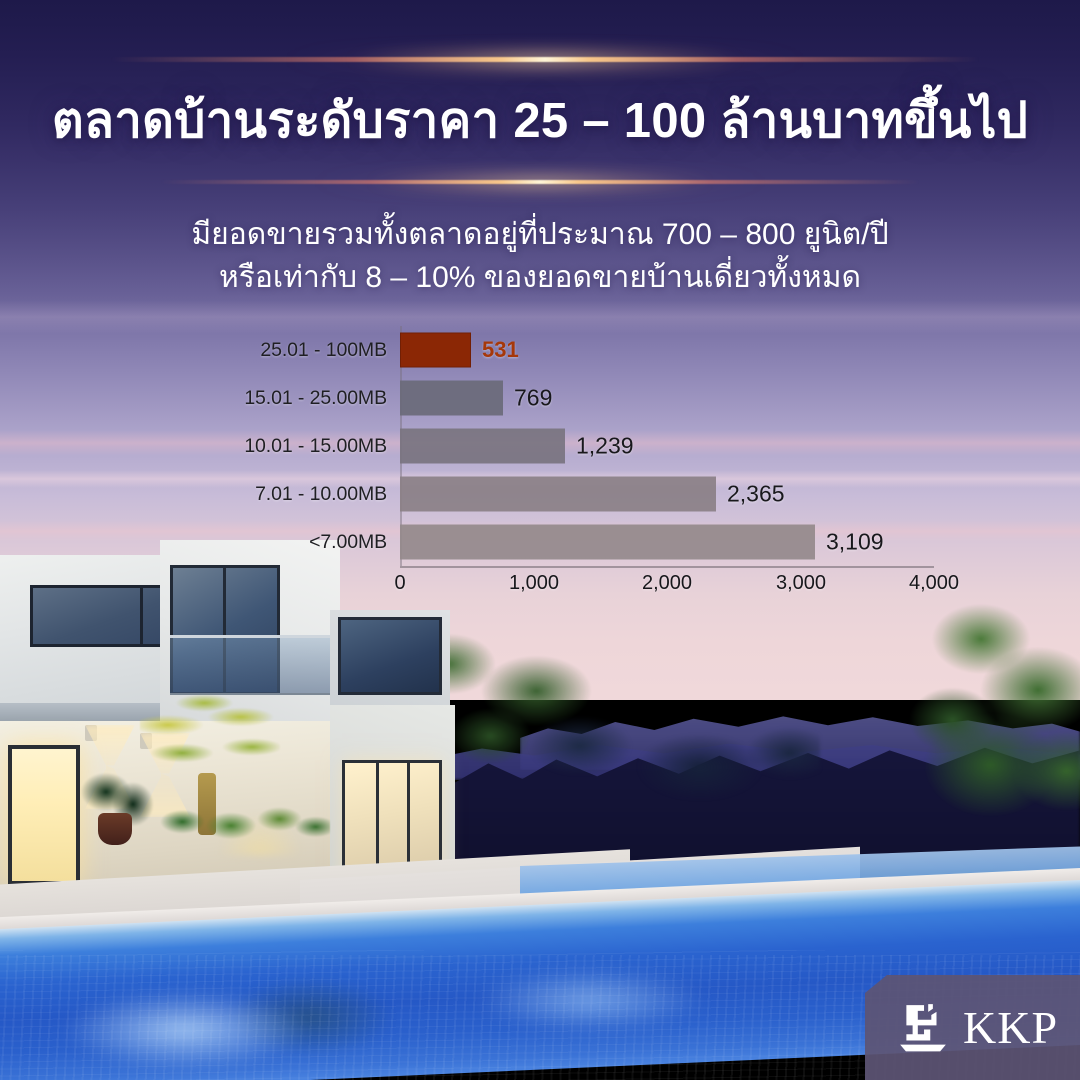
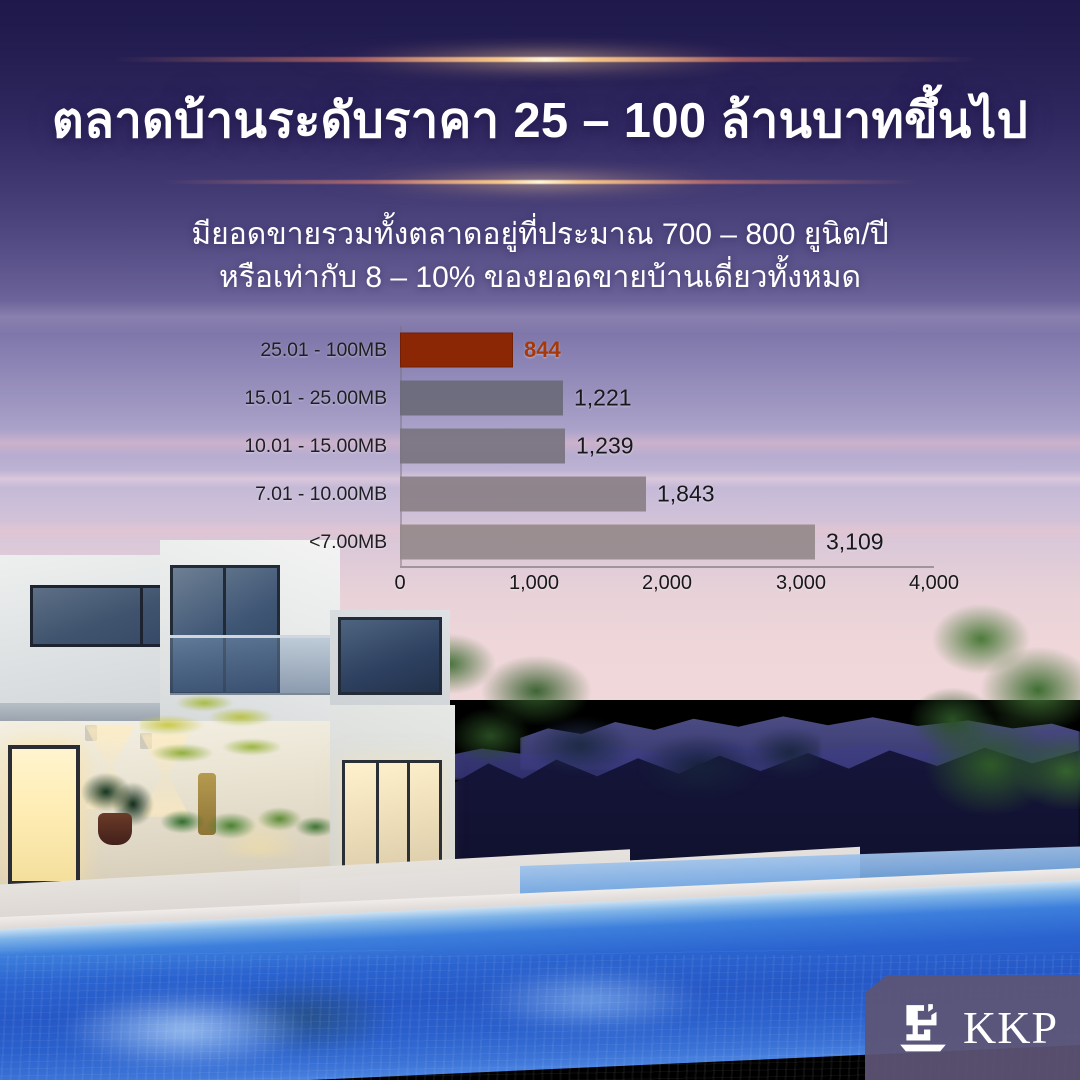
25.01 - 100MB: 531 -> 844
15.01 - 25.00MB: 769 -> 1,221
7.01 - 10.00MB: 2,365 -> 1,843
